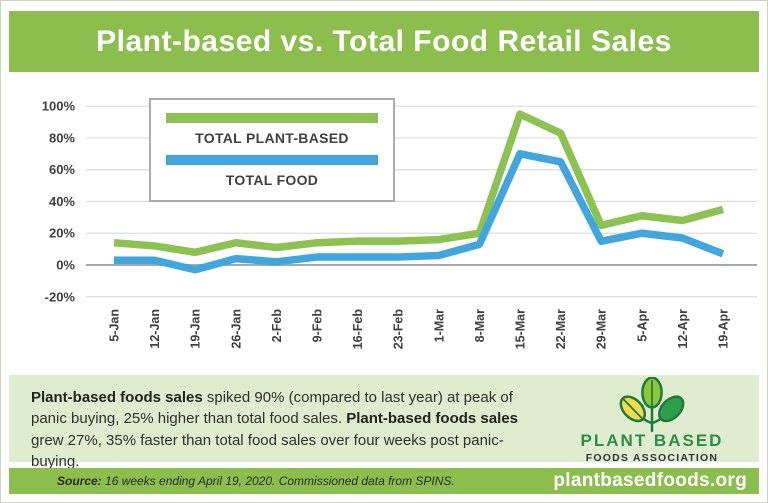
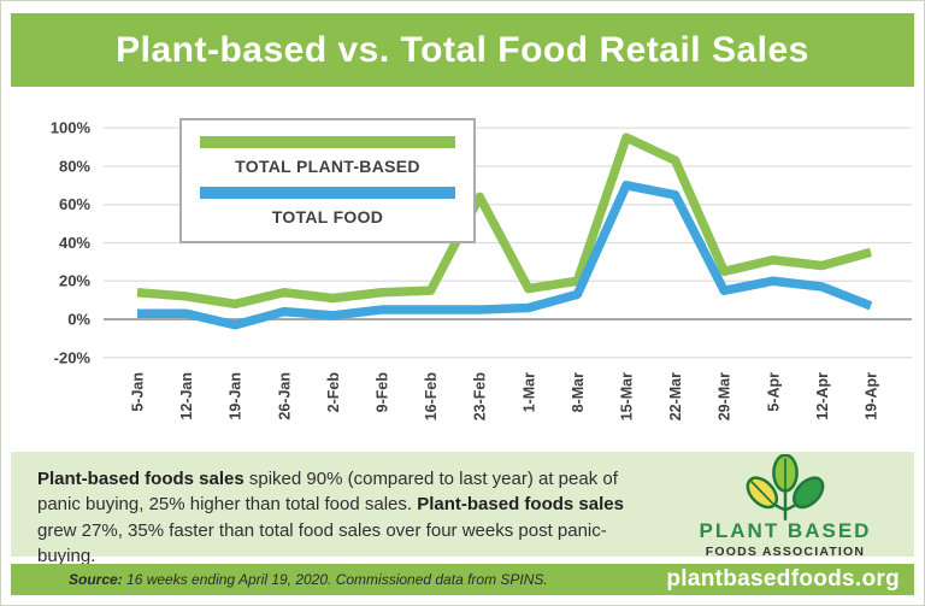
TOTAL PLANT-BASED/23-Feb: 15% -> 64%
